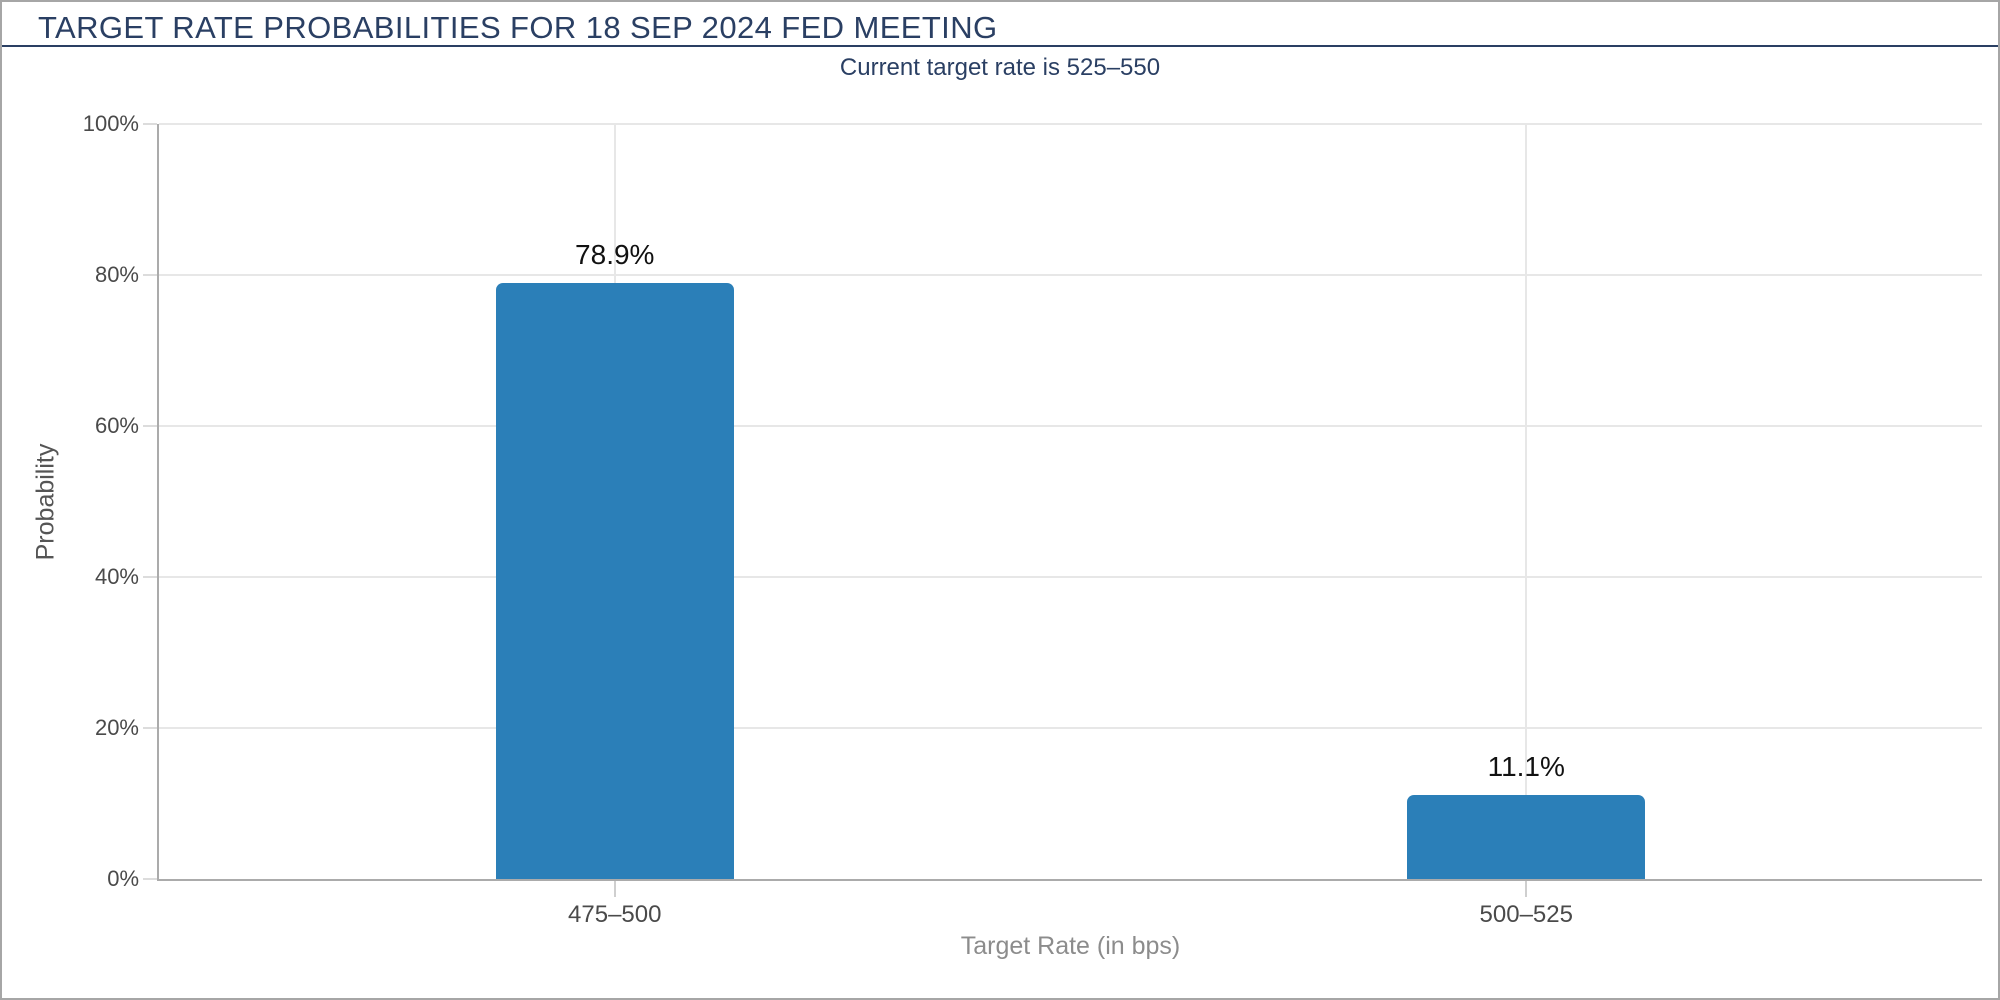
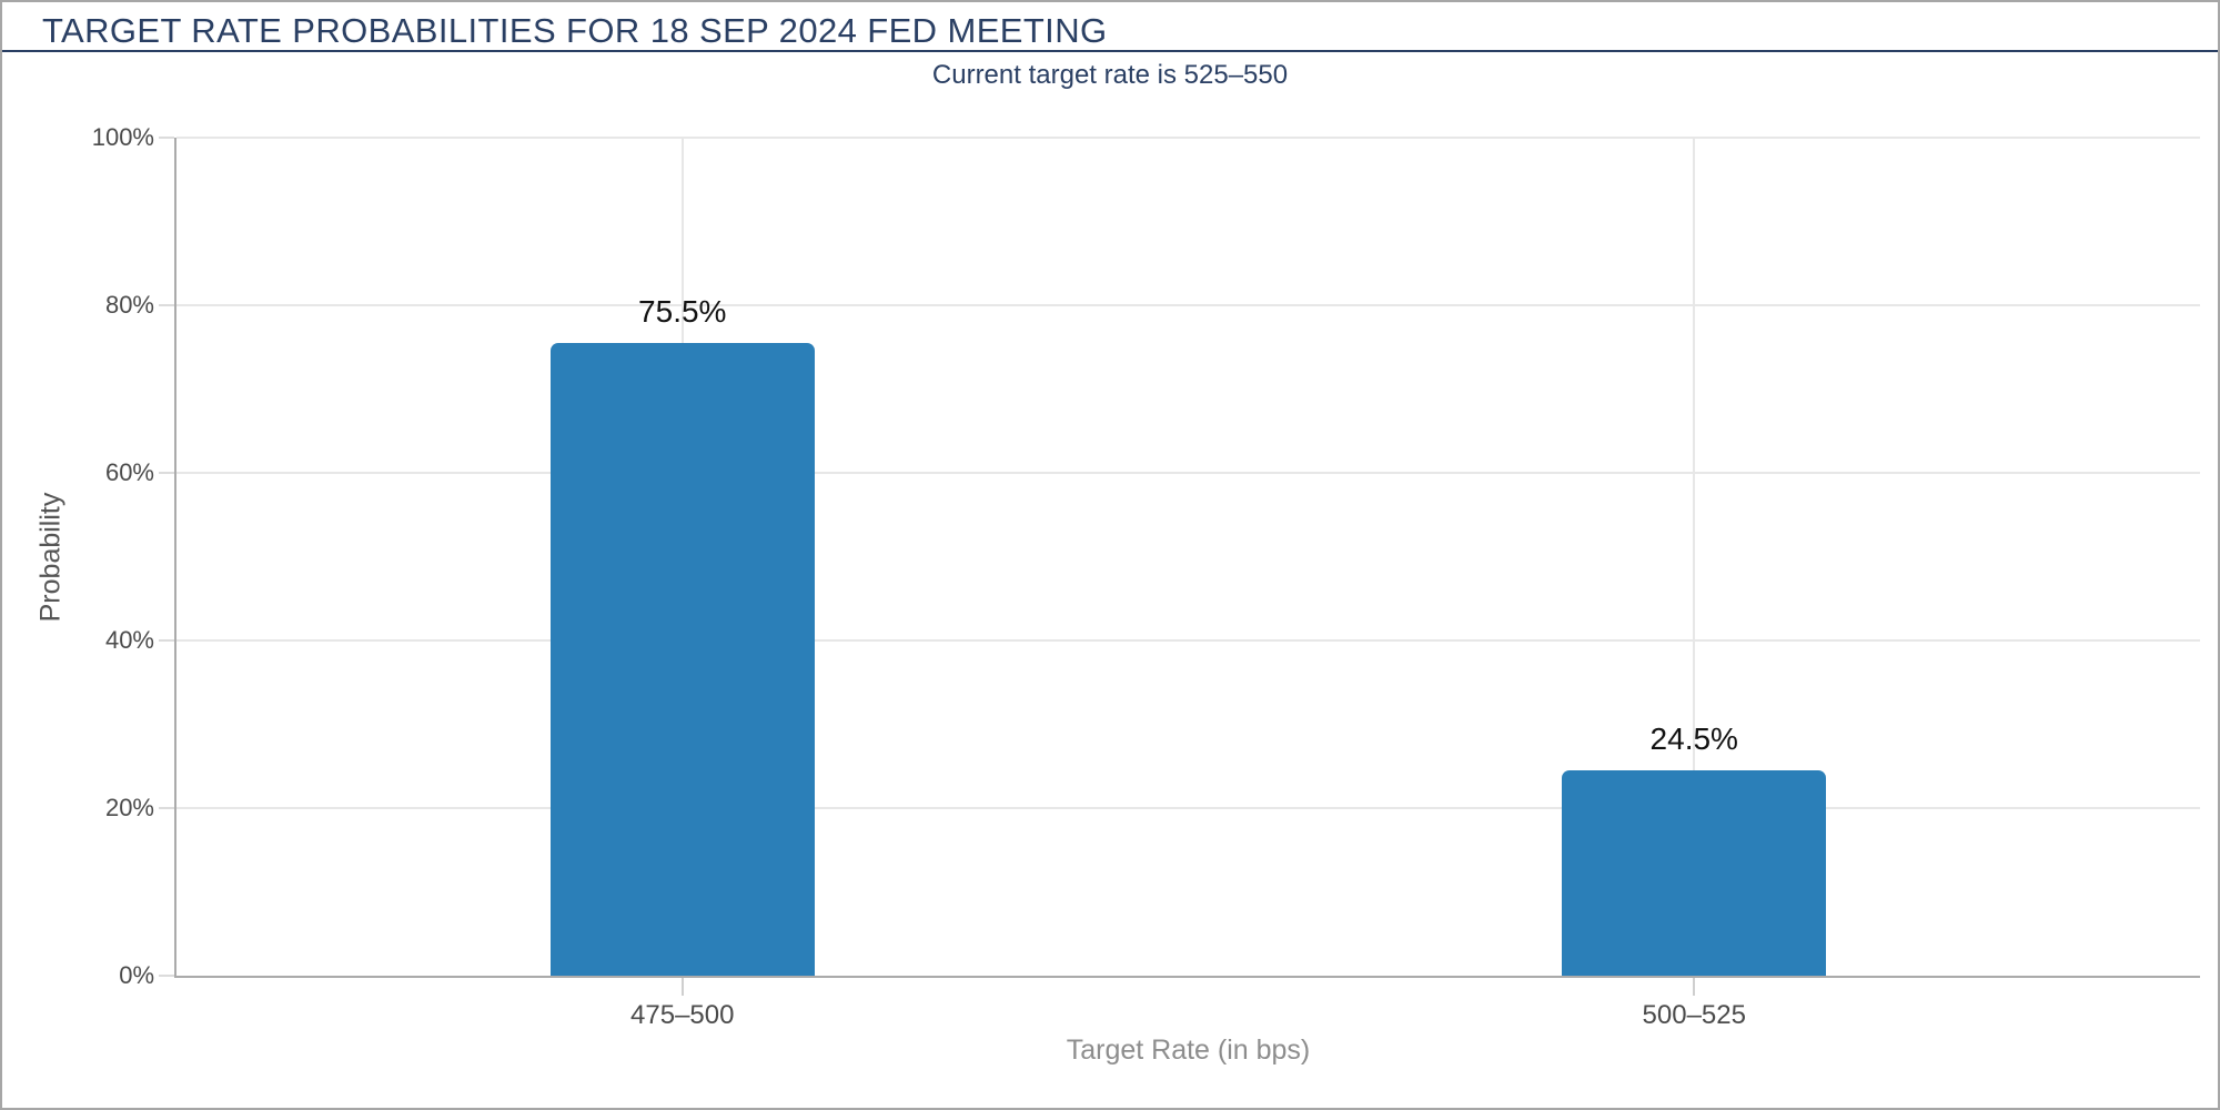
475–500: 78.9% -> 75.5%
500–525: 11.1% -> 24.5%
